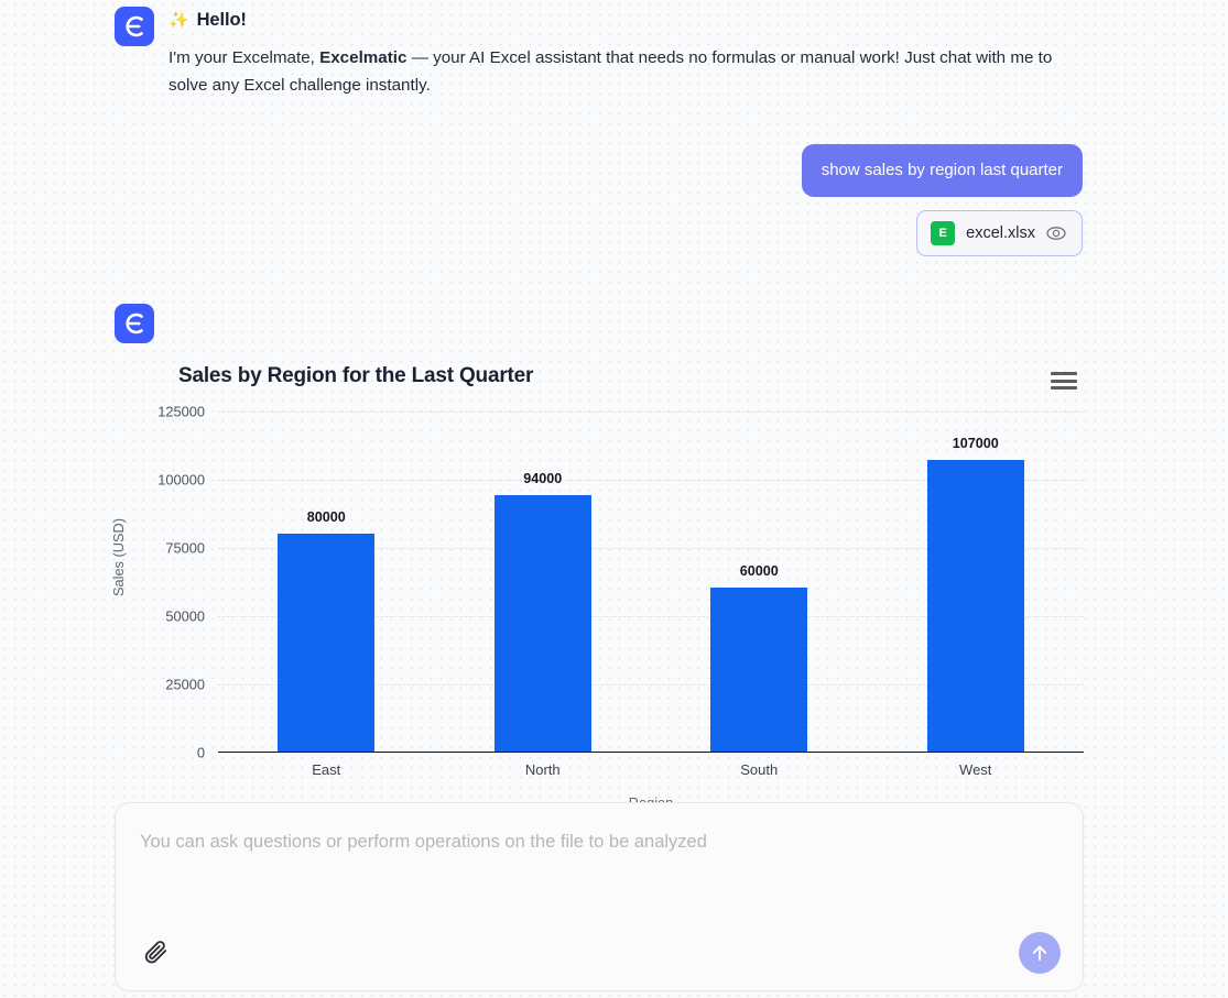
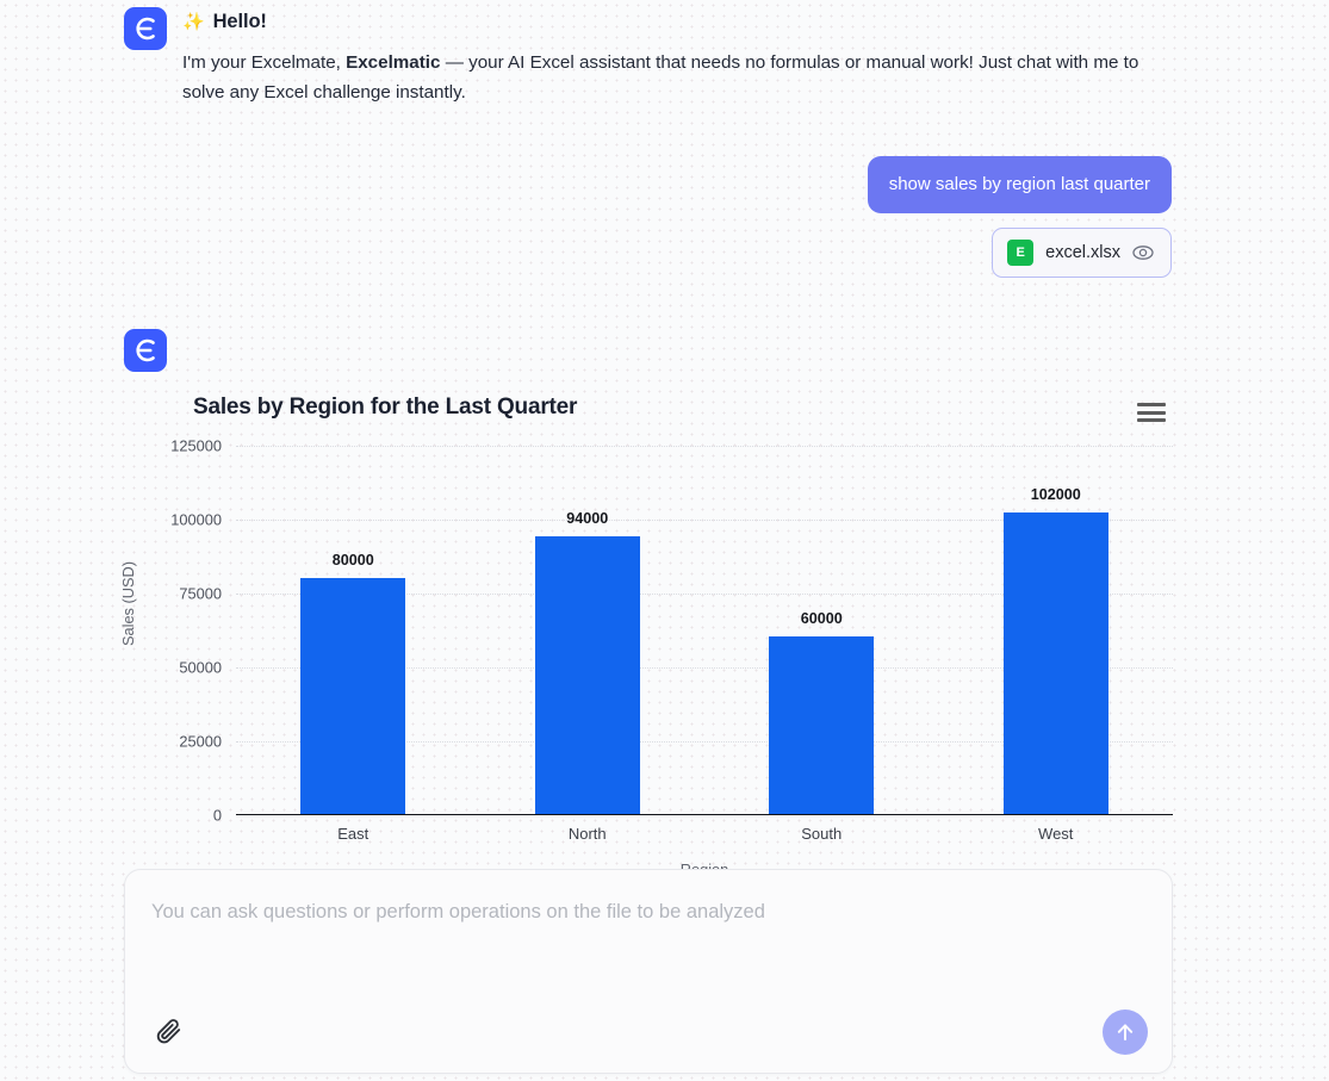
West: 107000 -> 102000
